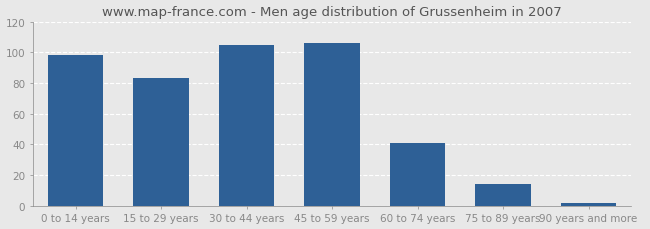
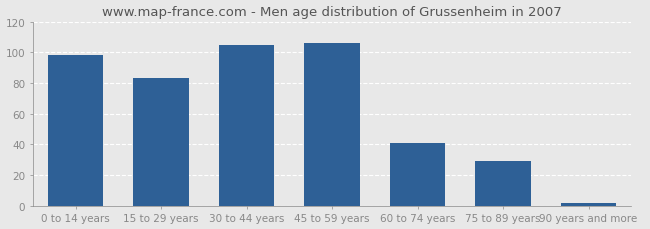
75 to 89 years: 14 -> 29
